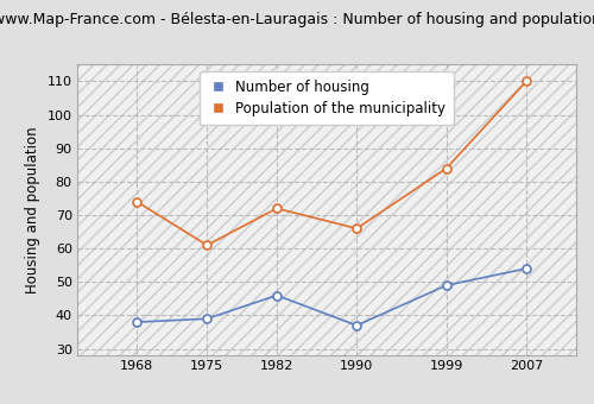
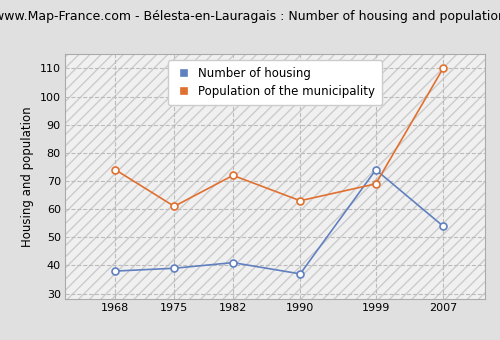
Number of housing/1982: 46 -> 41
Population of the municipality/1990: 66 -> 63
Number of housing/1999: 49 -> 74
Population of the municipality/1999: 84 -> 69
